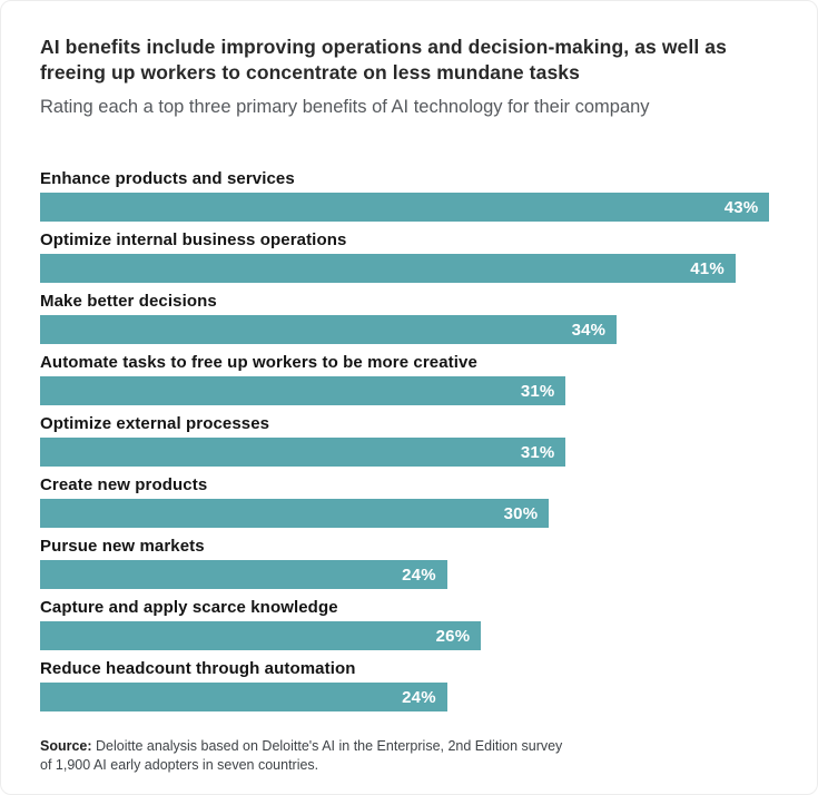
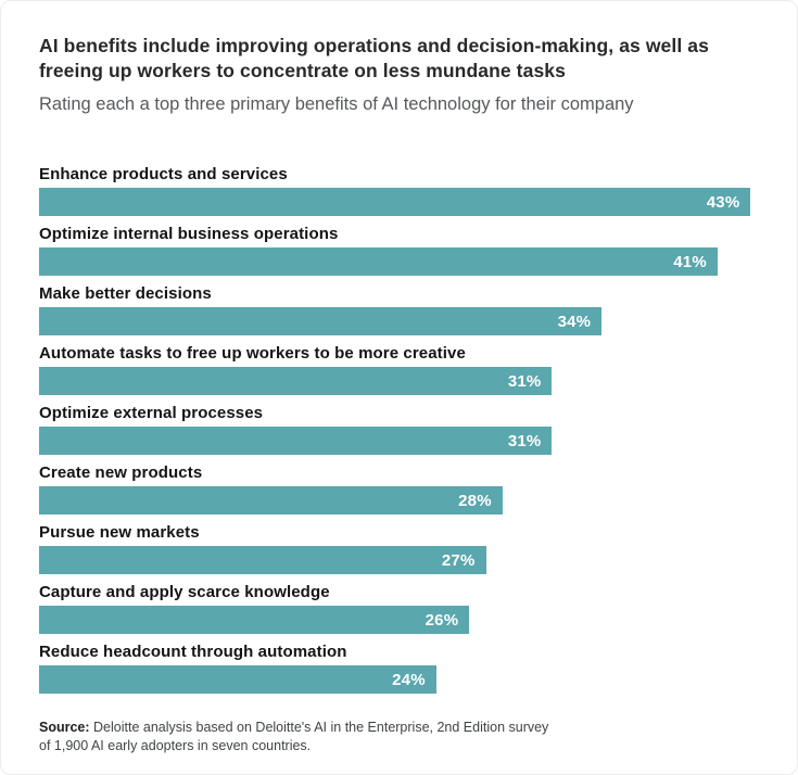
Create new products: 30% -> 28%
Pursue new markets: 24% -> 27%
